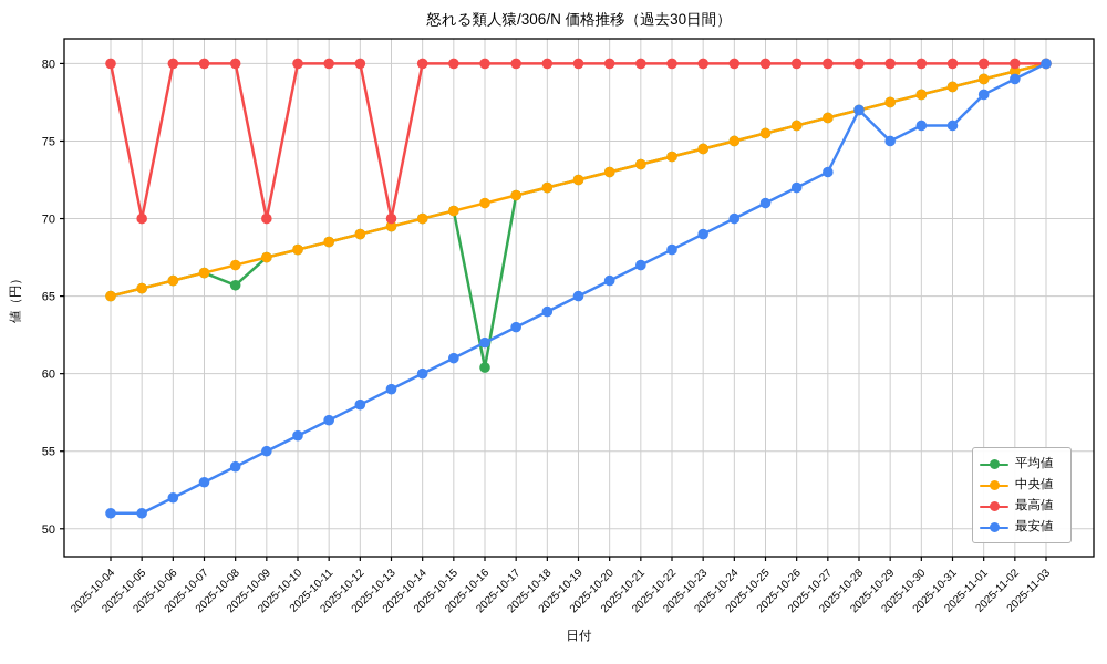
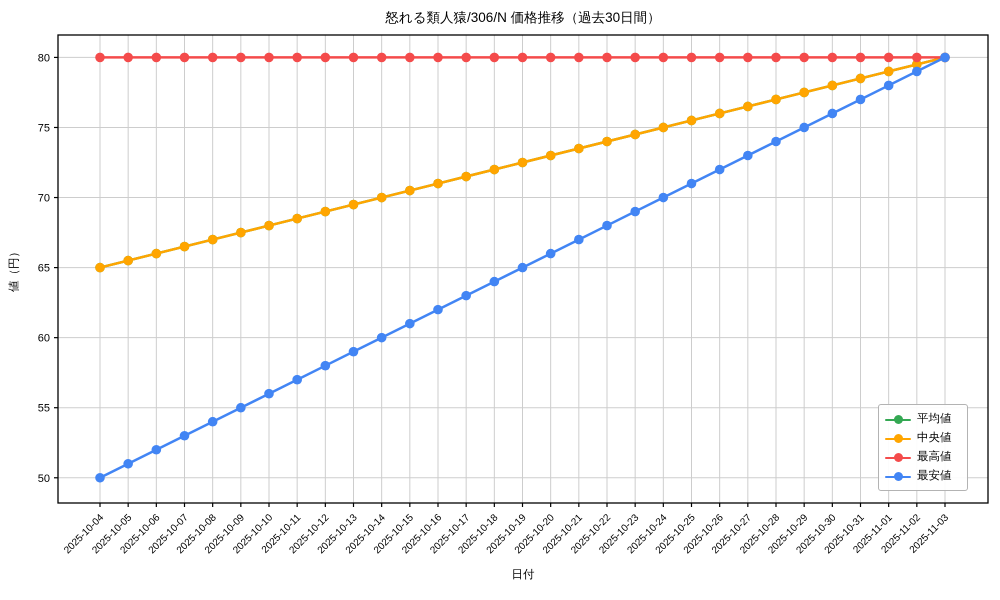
最安値/2025-10-04: 51 -> 50
最高値/2025-10-05: 70 -> 80
平均値/2025-10-08: 65.7 -> 67.0
最高値/2025-10-09: 70 -> 80
最高値/2025-10-13: 70 -> 80
平均値/2025-10-16: 60.4 -> 71.0
最安値/2025-10-28: 77 -> 74
最安値/2025-10-31: 76 -> 77
